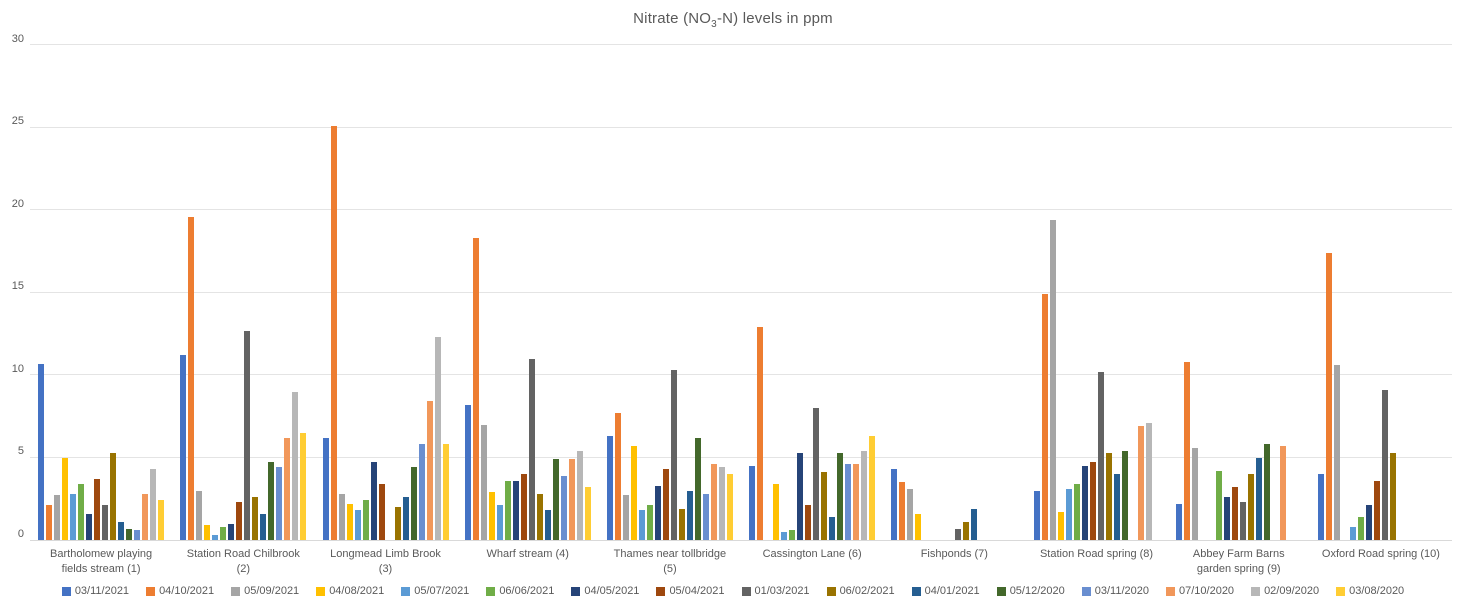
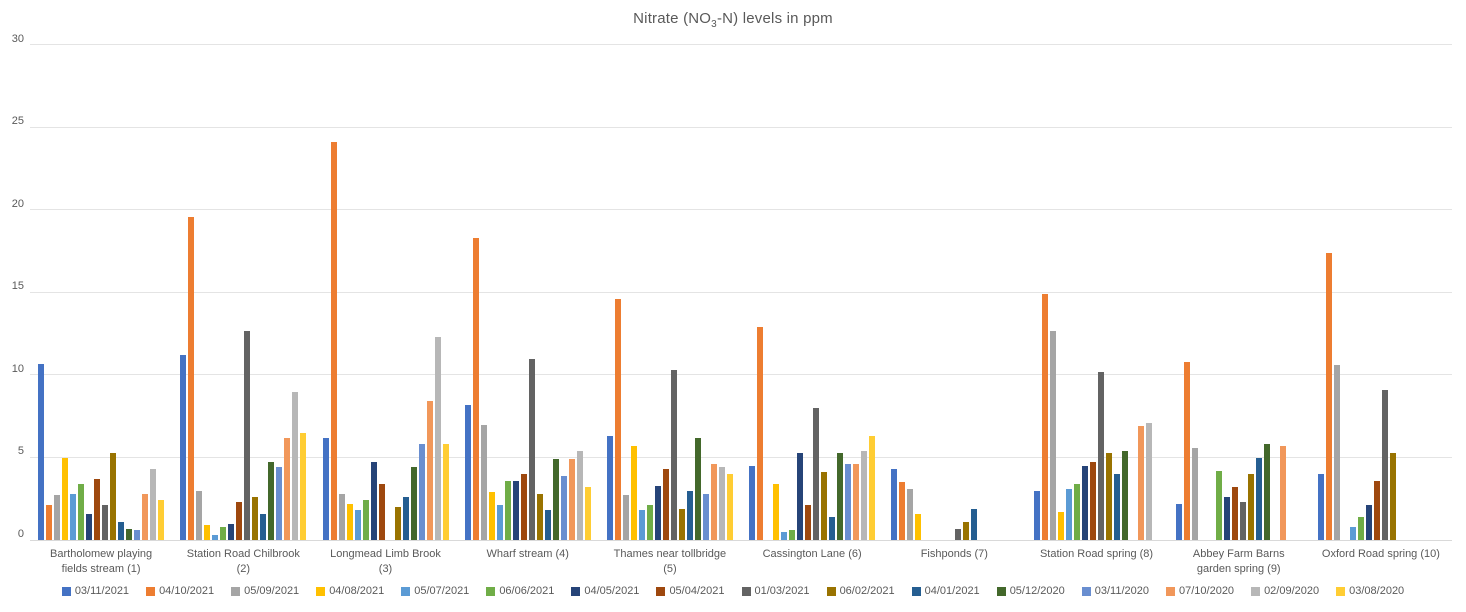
04/10/2021/Longmead Limb Brook (3): 25.1 -> 24.1
04/10/2021/Thames near tollbridge (5): 7.7 -> 14.6
05/09/2021/Station Road spring (8): 19.4 -> 12.7
